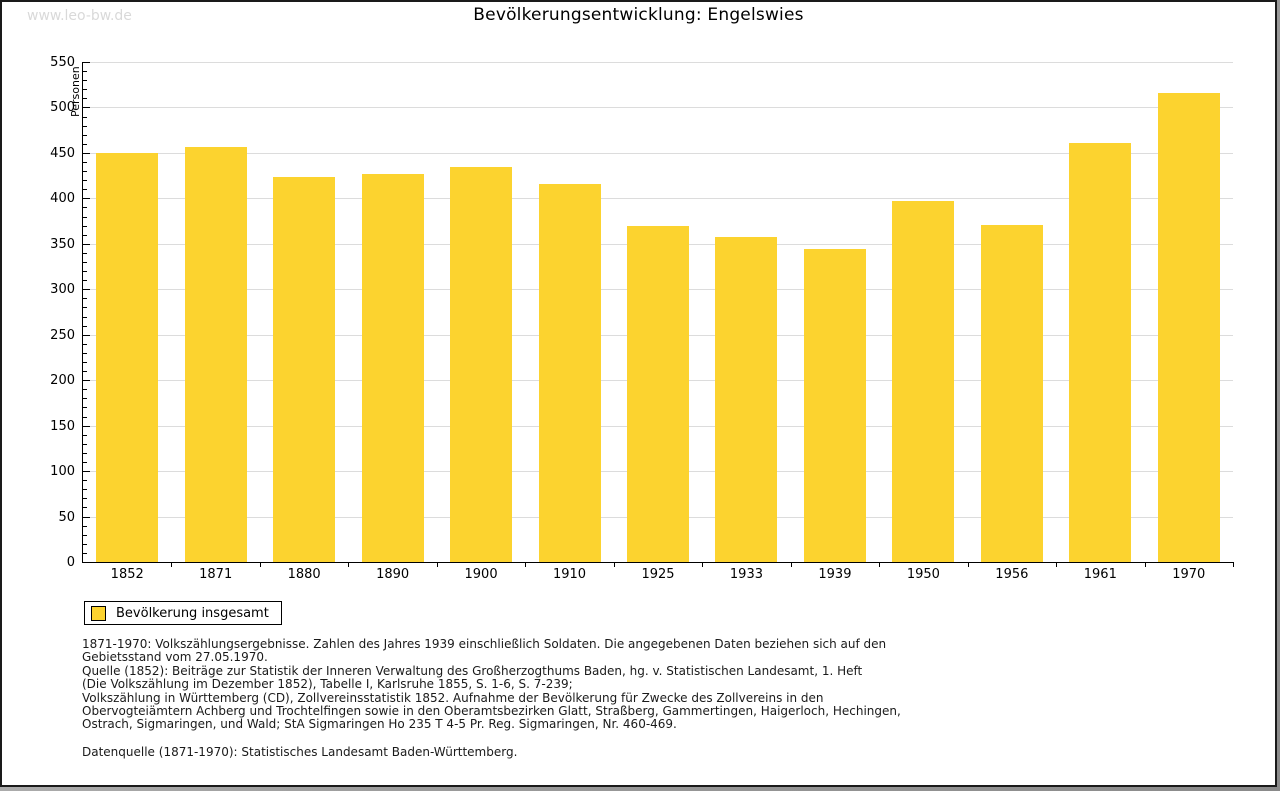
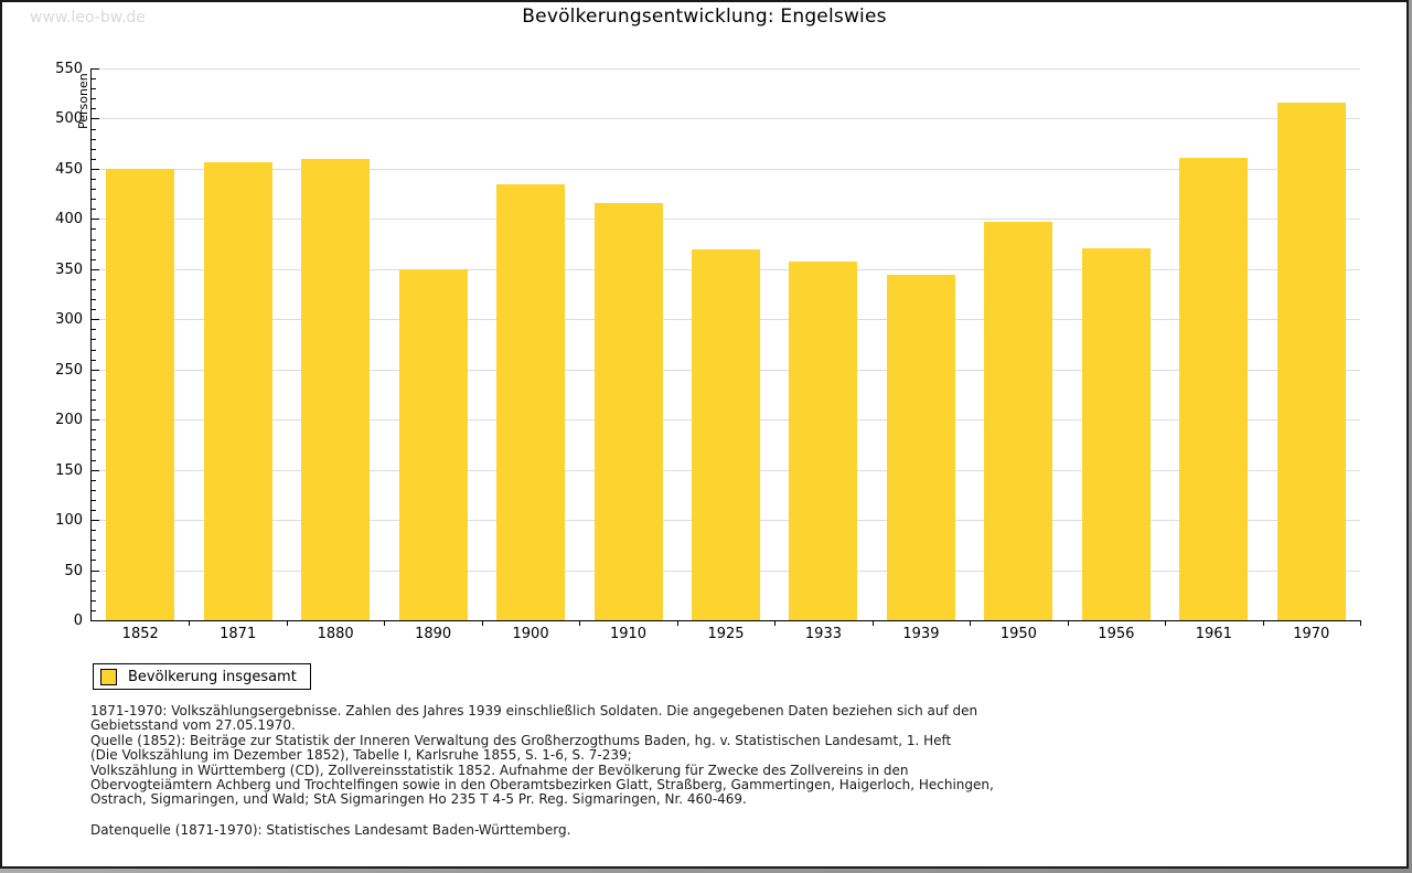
1880: 420 -> 460
1890: 430 -> 350
